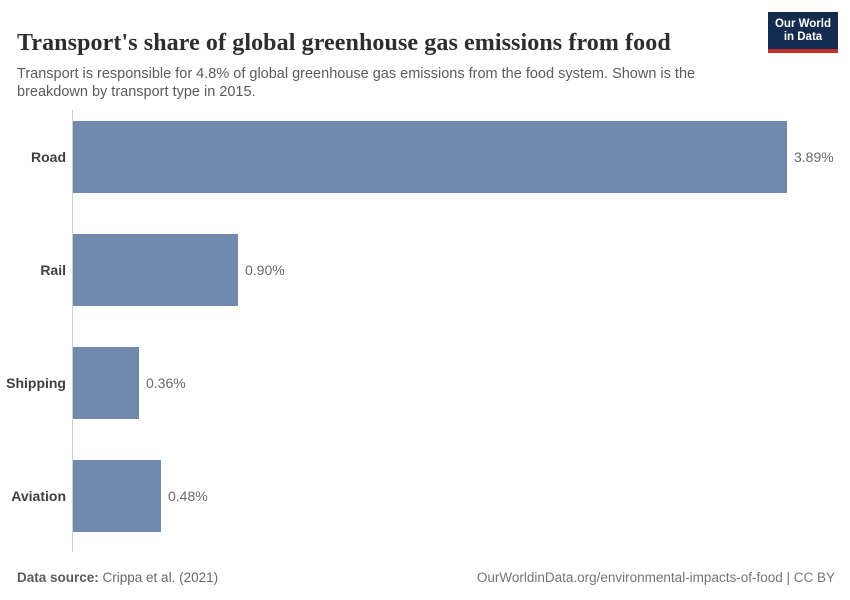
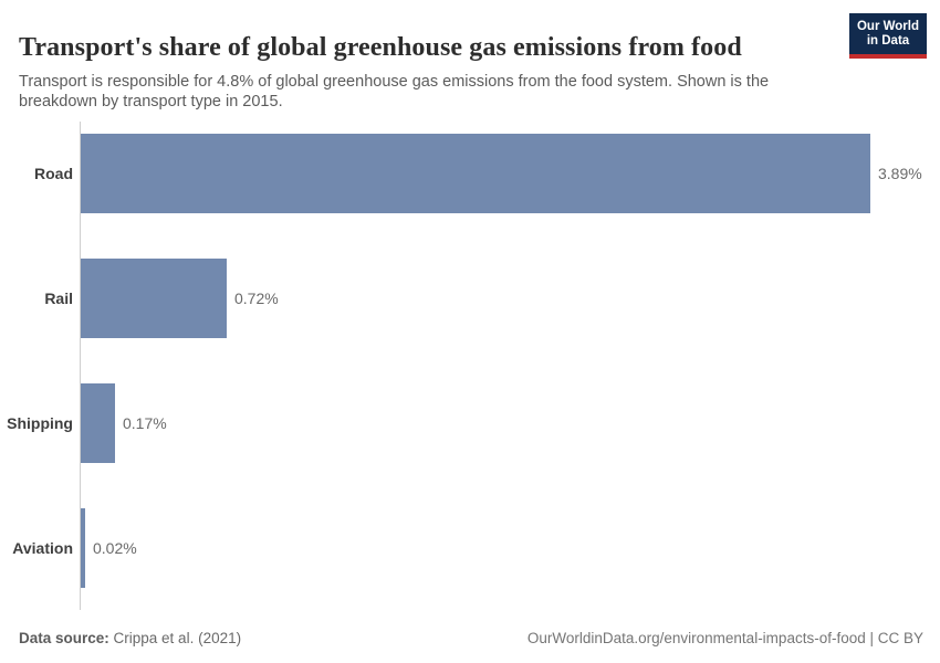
Rail: 0.90% -> 0.72%
Shipping: 0.36% -> 0.17%
Aviation: 0.48% -> 0.02%
